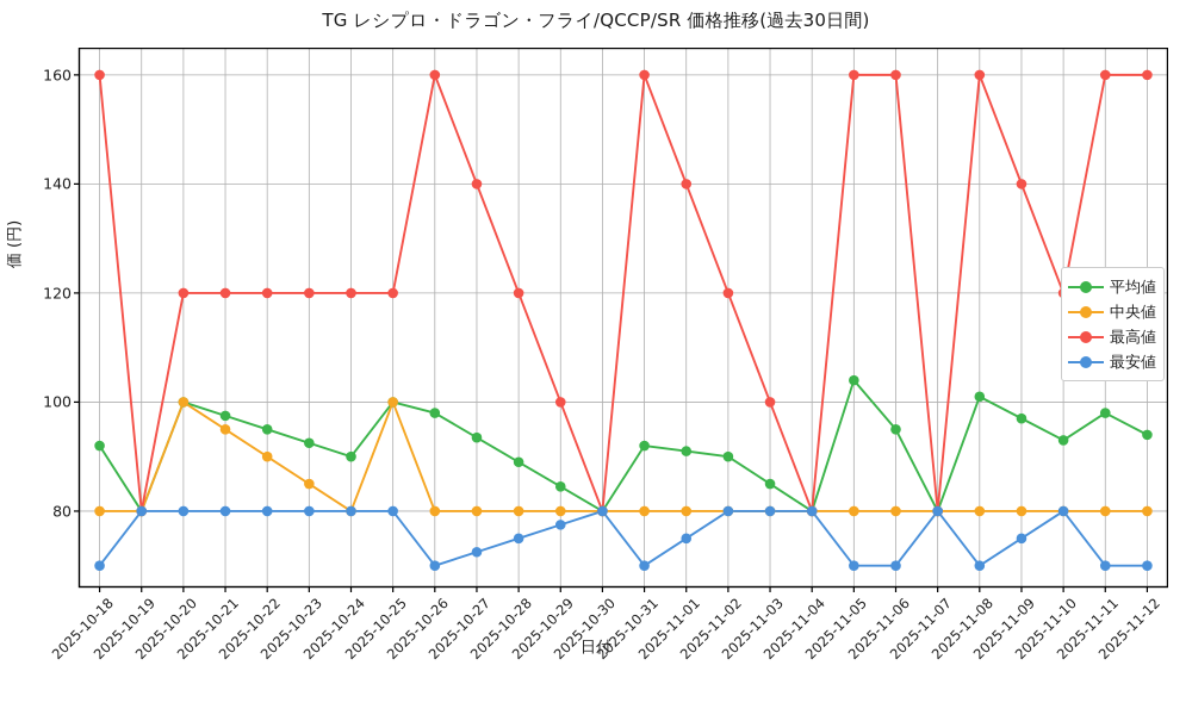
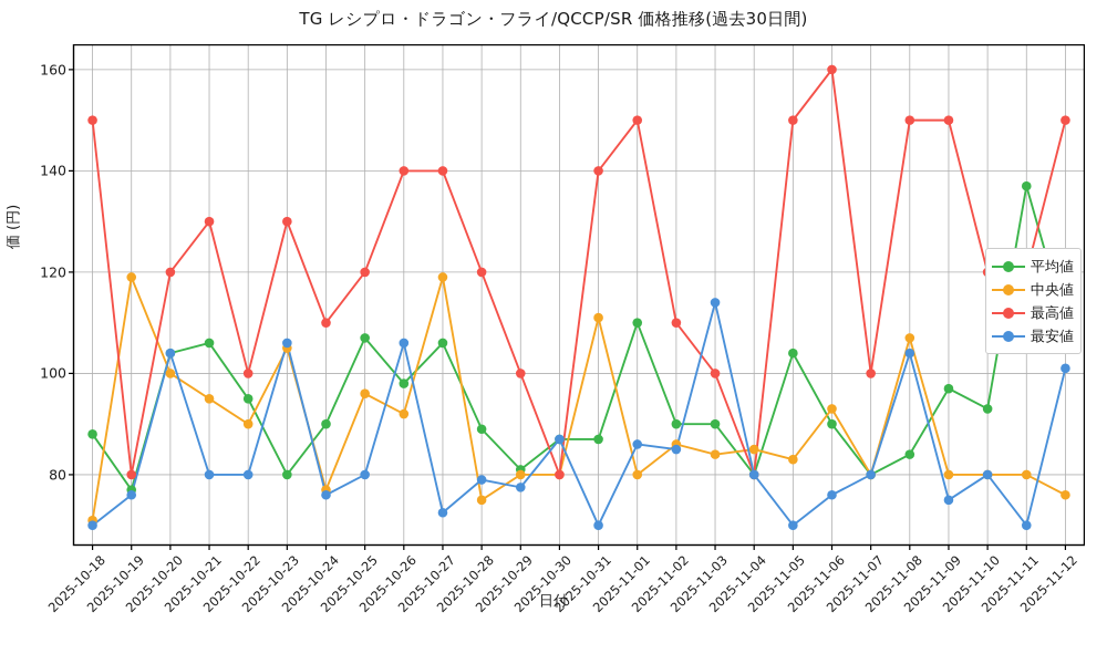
平均値/2025-10-18: 92 -> 88
中央値/2025-10-18: 80 -> 71
最高値/2025-10-18: 160 -> 150
平均値/2025-10-19: 80 -> 77
中央値/2025-10-19: 80 -> 119
最安値/2025-10-19: 80 -> 76
平均値/2025-10-20: 100 -> 104
最安値/2025-10-20: 80 -> 104
平均値/2025-10-21: 98 -> 106
最高値/2025-10-21: 120 -> 130
最高値/2025-10-22: 120 -> 100
平均値/2025-10-23: 92 -> 80
中央値/2025-10-23: 85 -> 105
最高値/2025-10-23: 120 -> 130
最安値/2025-10-23: 80 -> 106
中央値/2025-10-24: 80 -> 77
最高値/2025-10-24: 120 -> 110
最安値/2025-10-24: 80 -> 76
平均値/2025-10-25: 100 -> 107
中央値/2025-10-25: 100 -> 96
中央値/2025-10-26: 80 -> 92
最高値/2025-10-26: 160 -> 140
最安値/2025-10-26: 70 -> 106
平均値/2025-10-27: 94 -> 106
中央値/2025-10-27: 80 -> 119
中央値/2025-10-28: 80 -> 75
最安値/2025-10-28: 75 -> 79
平均値/2025-10-29: 84 -> 81
平均値/2025-10-30: 80 -> 87
最安値/2025-10-30: 80 -> 87
平均値/2025-10-31: 92 -> 87
中央値/2025-10-31: 80 -> 111
最高値/2025-10-31: 160 -> 140
平均値/2025-11-01: 91 -> 110
最高値/2025-11-01: 140 -> 150
最安値/2025-11-01: 75 -> 86
中央値/2025-11-02: 80 -> 86
最高値/2025-11-02: 120 -> 110
最安値/2025-11-02: 80 -> 85
平均値/2025-11-03: 85 -> 90
中央値/2025-11-03: 80 -> 84
最安値/2025-11-03: 80 -> 114
中央値/2025-11-04: 80 -> 85
中央値/2025-11-05: 80 -> 83
最高値/2025-11-05: 160 -> 150
平均値/2025-11-06: 95 -> 90
中央値/2025-11-06: 80 -> 93
最安値/2025-11-06: 70 -> 76
最高値/2025-11-07: 80 -> 100
平均値/2025-11-08: 101 -> 84
中央値/2025-11-08: 80 -> 107
最高値/2025-11-08: 160 -> 150
最安値/2025-11-08: 70 -> 104
最高値/2025-11-09: 140 -> 150
平均値/2025-11-11: 98 -> 137
最高値/2025-11-11: 160 -> 120
平均値/2025-11-12: 94 -> 110
中央値/2025-11-12: 80 -> 76
最高値/2025-11-12: 160 -> 150
最安値/2025-11-12: 70 -> 101
